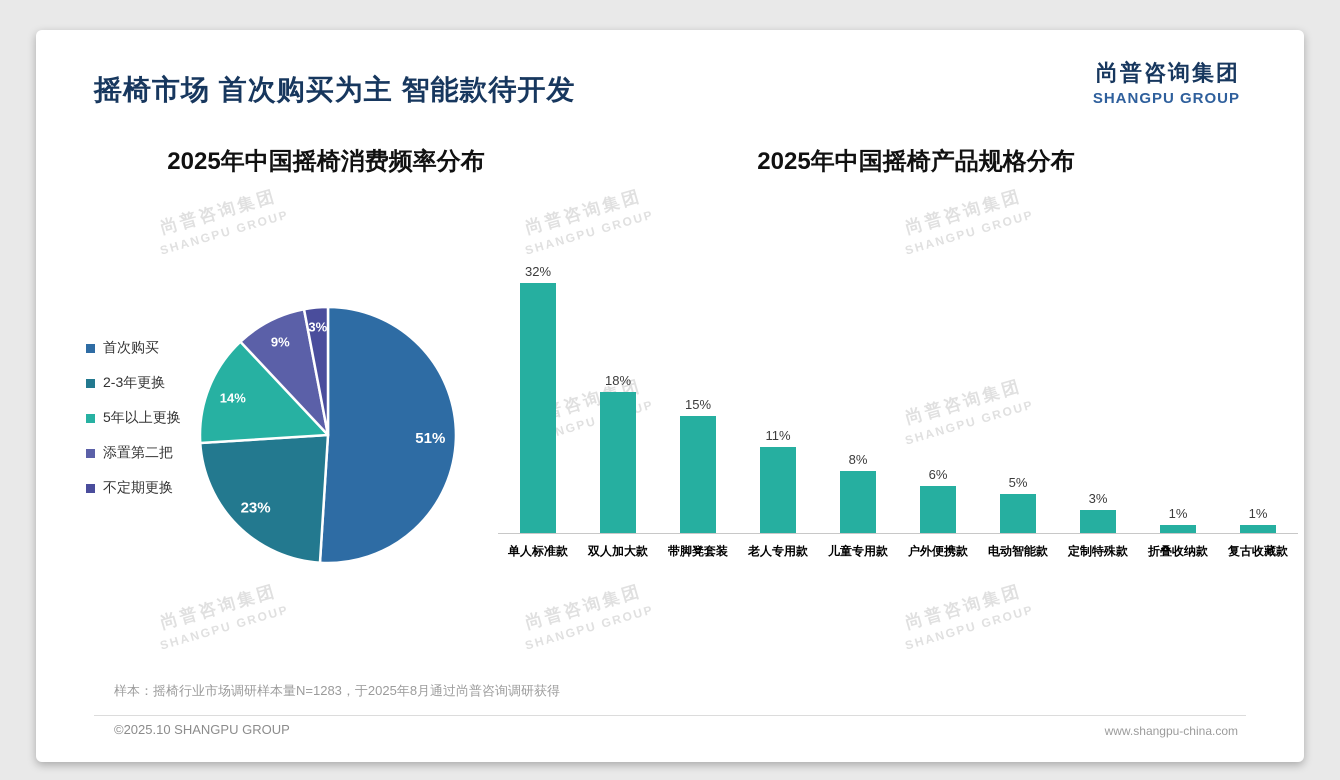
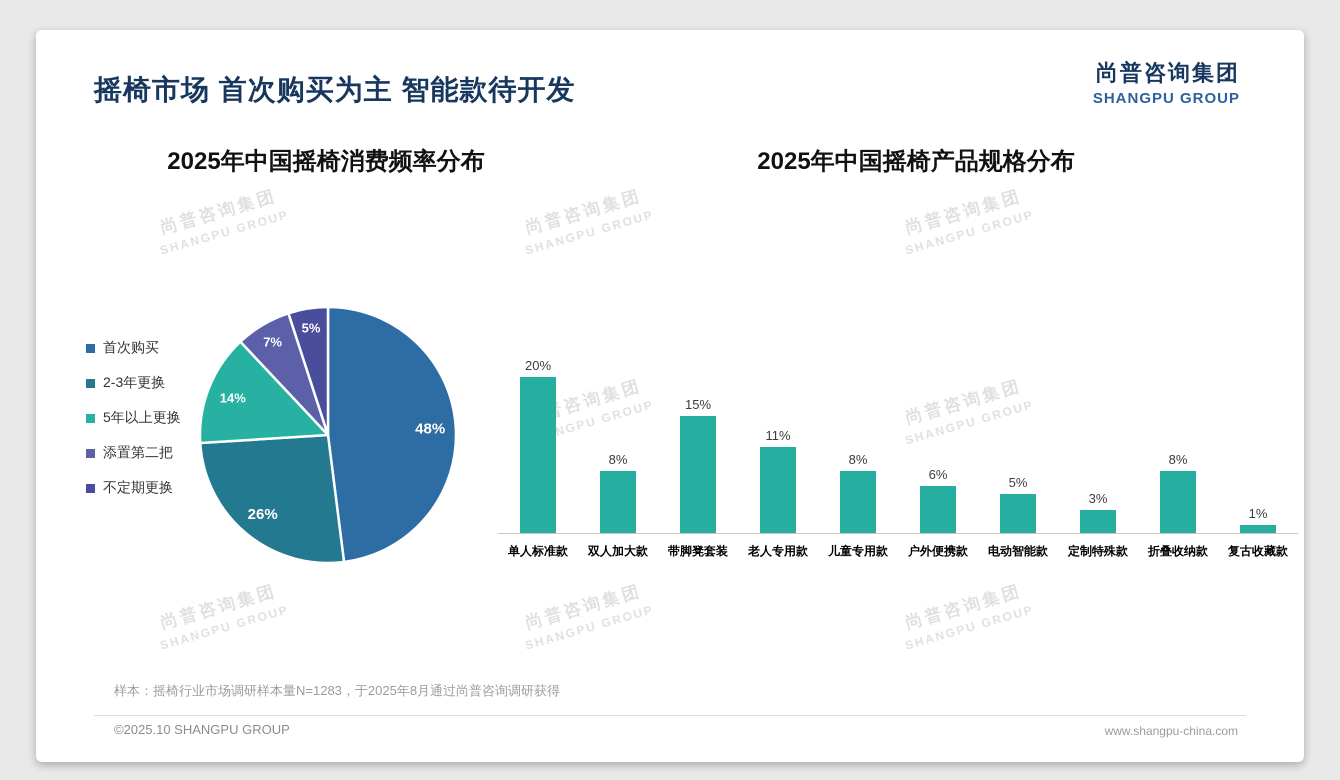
2025年中国摇椅消费频率分布/首次购买: 51% -> 48%
2025年中国摇椅消费频率分布/2-3年更换: 23% -> 26%
2025年中国摇椅消费频率分布/添置第二把: 9% -> 7%
2025年中国摇椅消费频率分布/不定期更换: 3% -> 5%
2025年中国摇椅产品规格分布/单人标准款: 32% -> 20%
2025年中国摇椅产品规格分布/双人加大款: 18% -> 8%
2025年中国摇椅产品规格分布/折叠收纳款: 1% -> 8%
